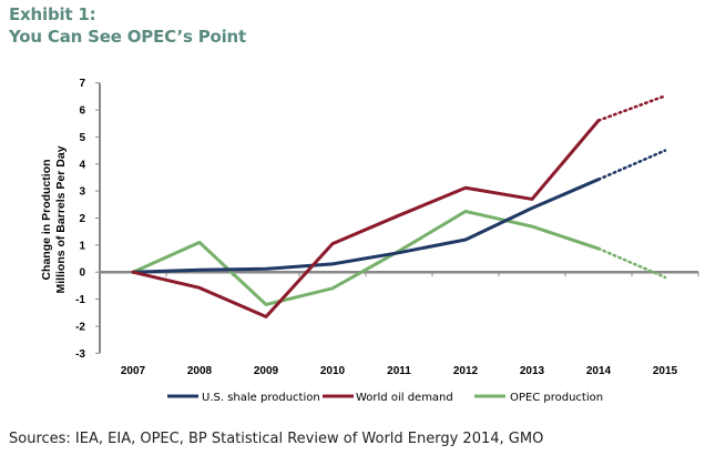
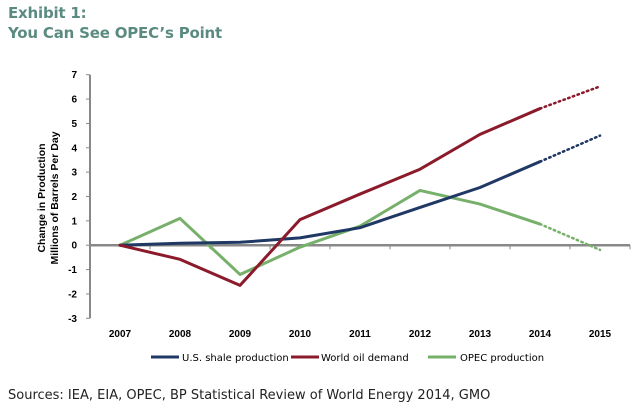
OPEC production/2010: -0.6 -> -0.1
U.S. shale production/2012: 1.2 -> 1.6
World oil demand/2013: 2.7 -> 4.5
